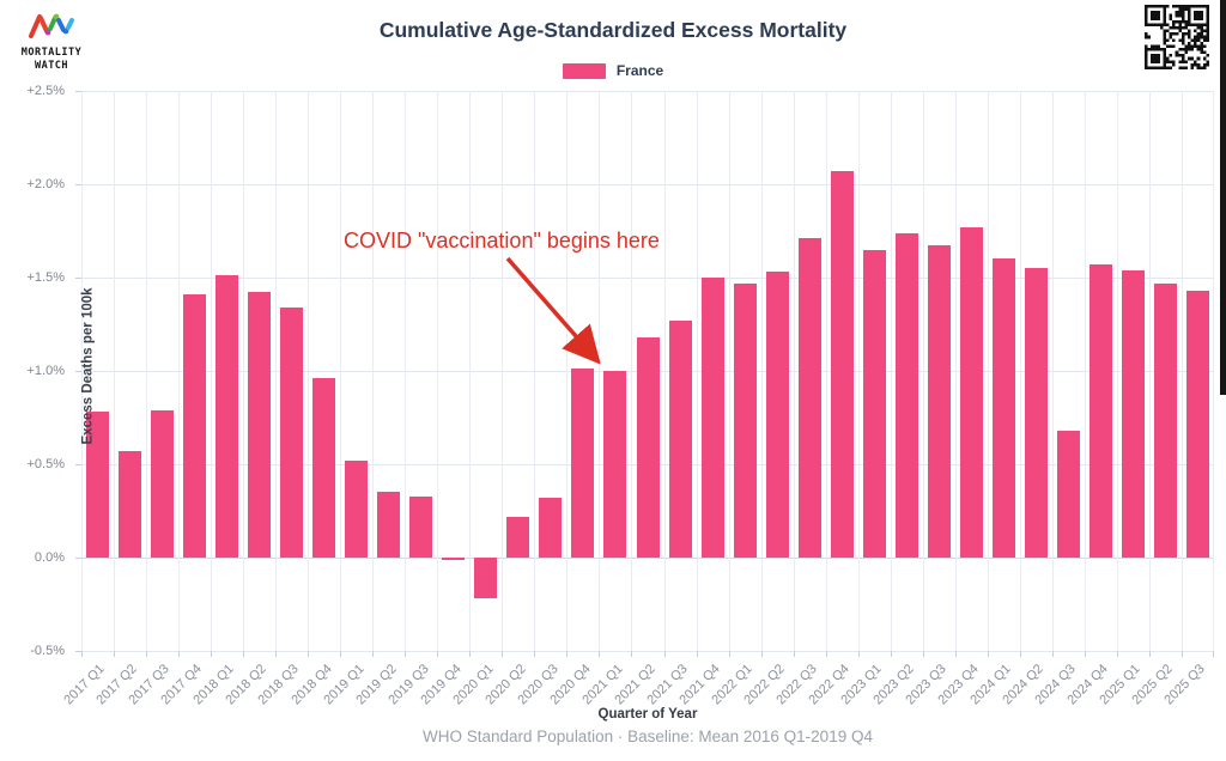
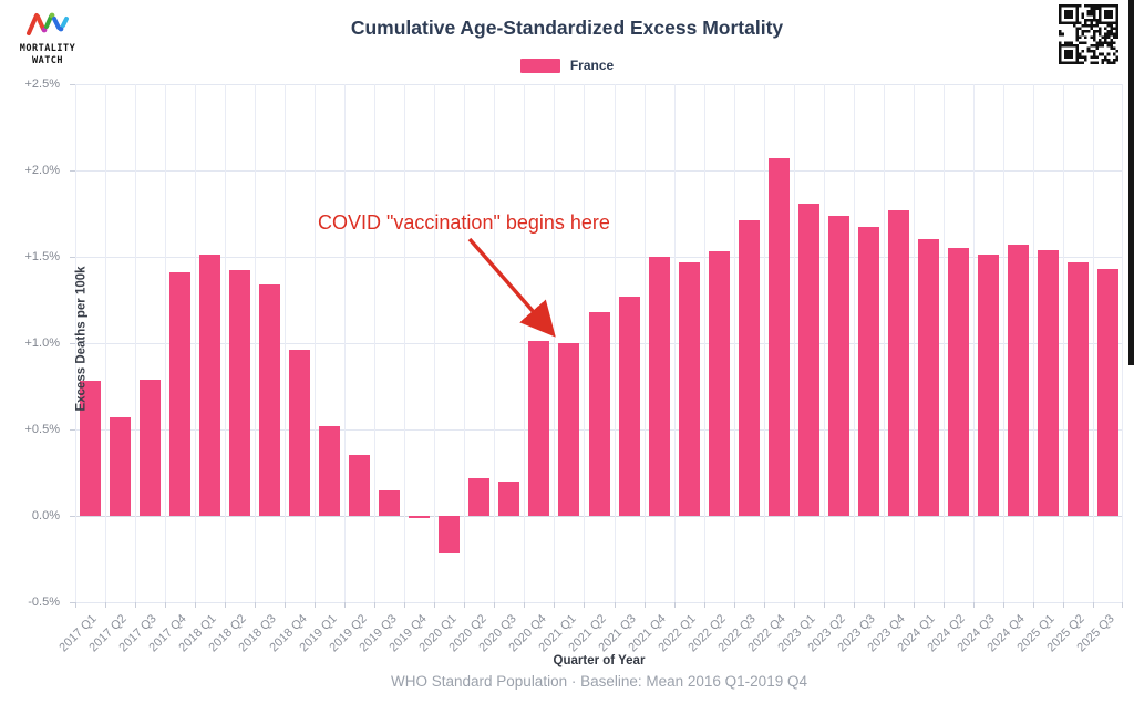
2019 Q3: 0.33% -> 0.15%
2020 Q3: 0.32% -> 0.20%
2023 Q1: 1.65% -> 1.81%
2024 Q3: 0.68% -> 1.51%
